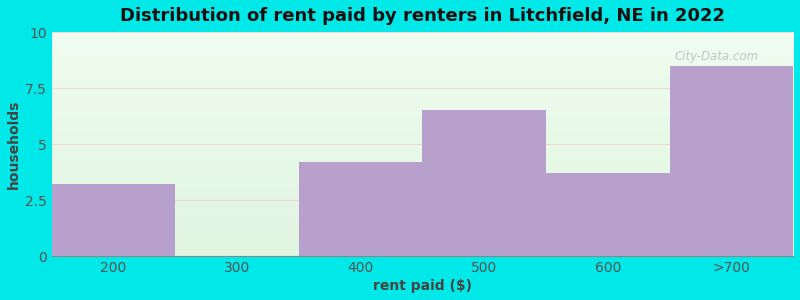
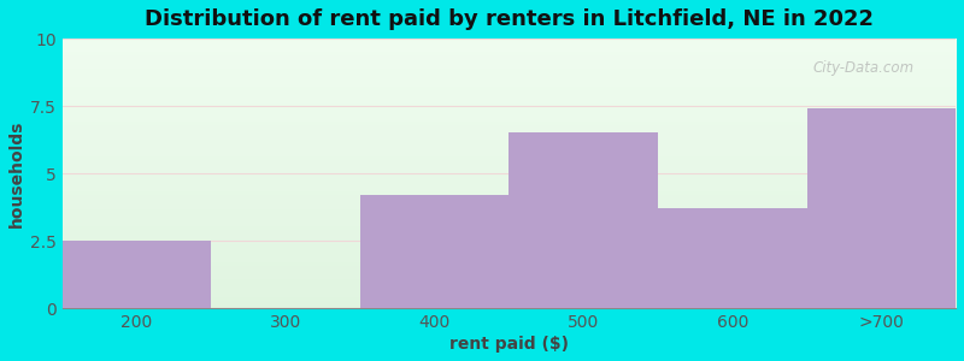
200: 3.2 -> 2.5
>700: 8.5 -> 7.4
